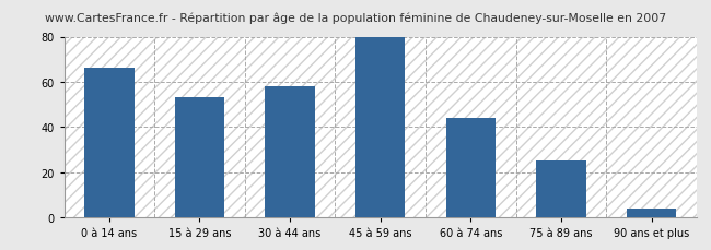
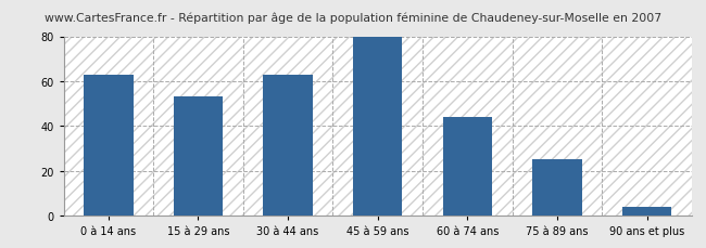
0 à 14 ans: 66 -> 63
30 à 44 ans: 58 -> 63
